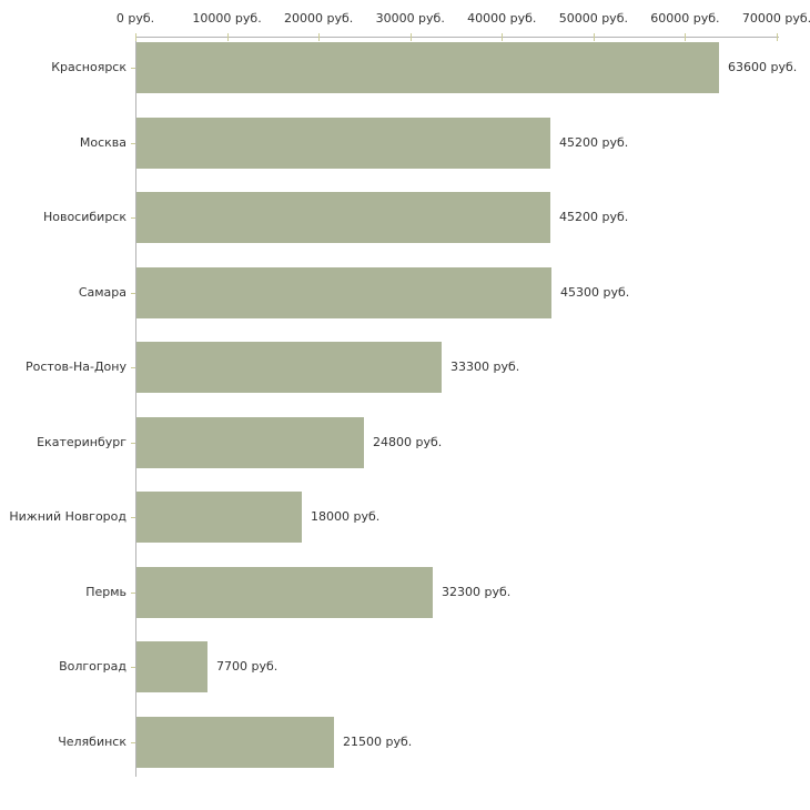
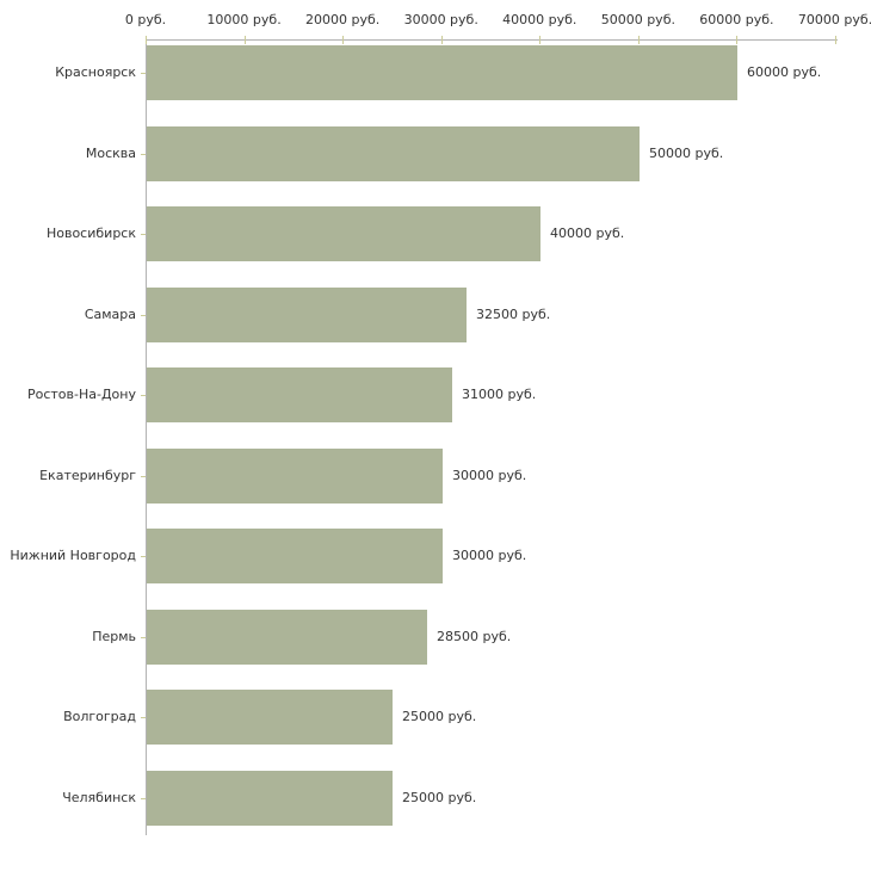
Красноярск: 63600 -> 60000
Москва: 45200 -> 50000
Новосибирск: 45200 -> 40000
Самара: 45300 -> 32500
Ростов-На-Дону: 33300 -> 31000
Екатеринбург: 24800 -> 30000
Нижний Новгород: 18000 -> 30000
Пермь: 32300 -> 28500
Волгоград: 7700 -> 25000
Челябинск: 21500 -> 25000
